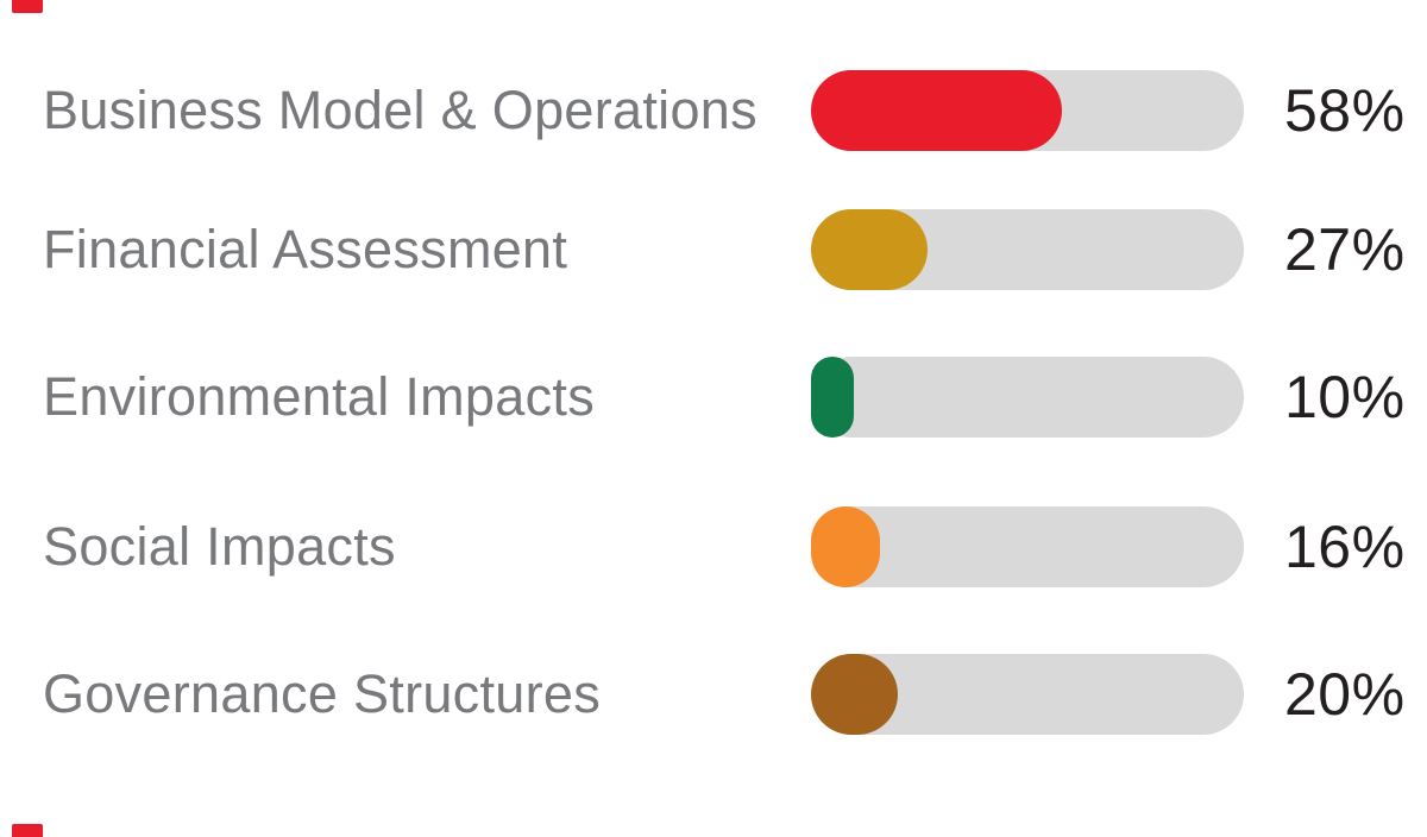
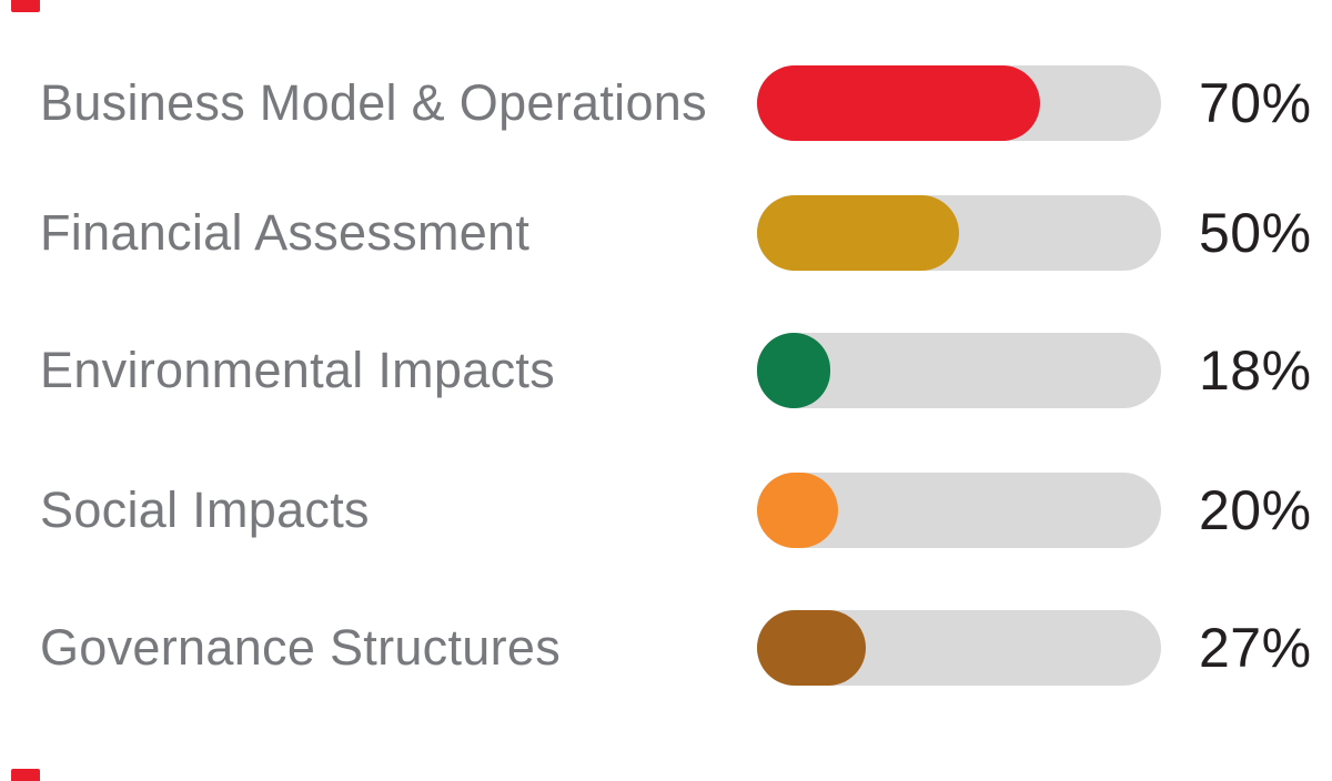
Business Model & Operations: 58% -> 70%
Financial Assessment: 27% -> 50%
Environmental Impacts: 10% -> 18%
Social Impacts: 16% -> 20%
Governance Structures: 20% -> 27%
